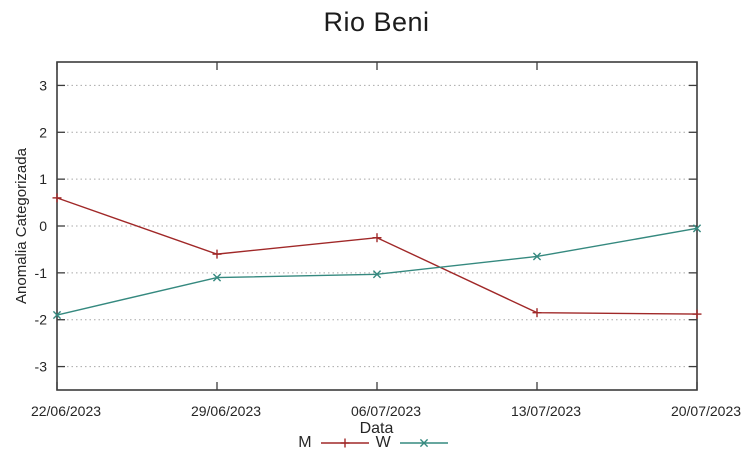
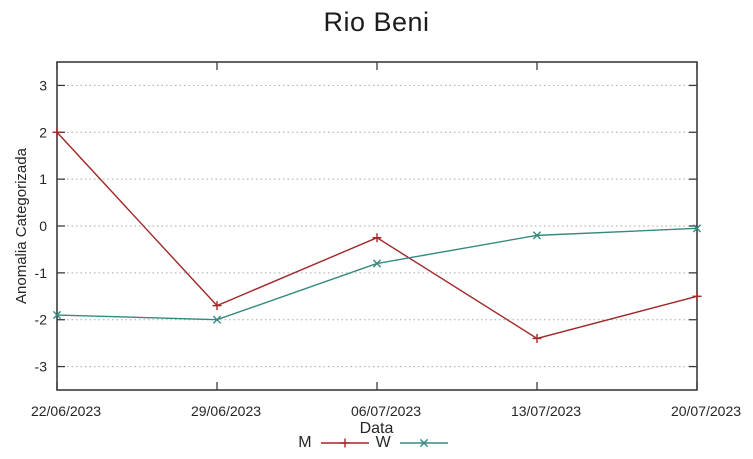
M/22/06/2023: 0.6 -> 2.0
M/29/06/2023: -0.6 -> -1.7
W/29/06/2023: -1.1 -> -2.0
W/06/07/2023: -1.0 -> -0.8
M/13/07/2023: -1.9 -> -2.4
W/13/07/2023: -0.7 -> -0.2
M/20/07/2023: -1.9 -> -1.5
